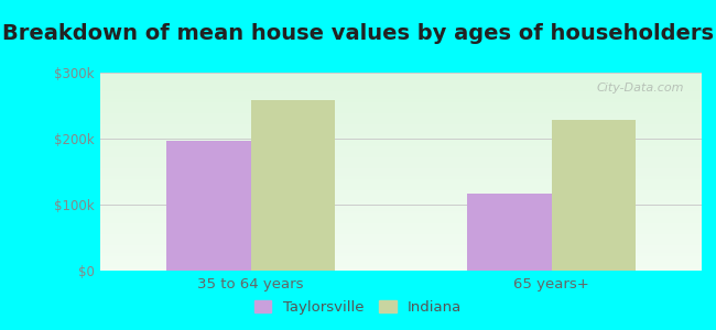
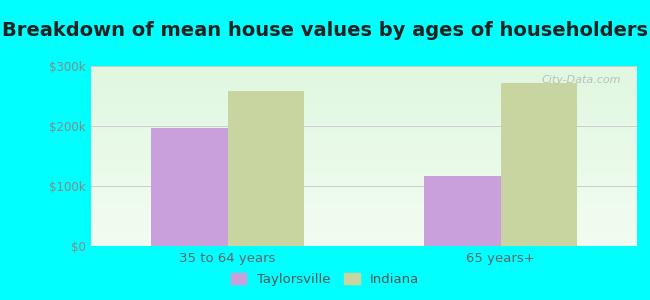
Indiana/65 years+: $228k -> $272k
